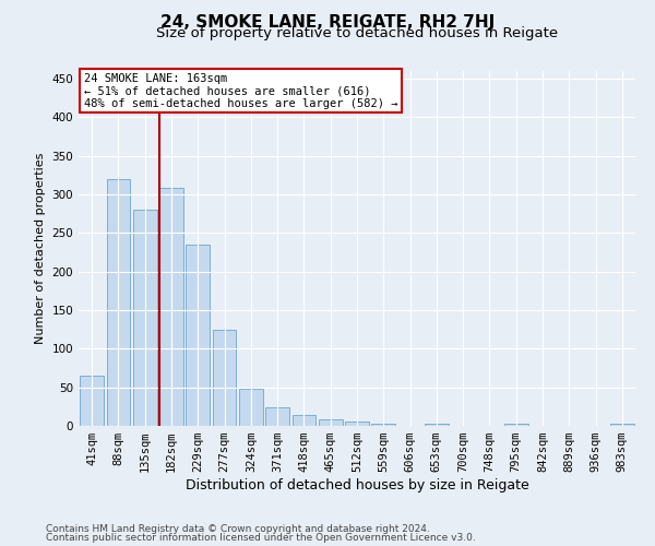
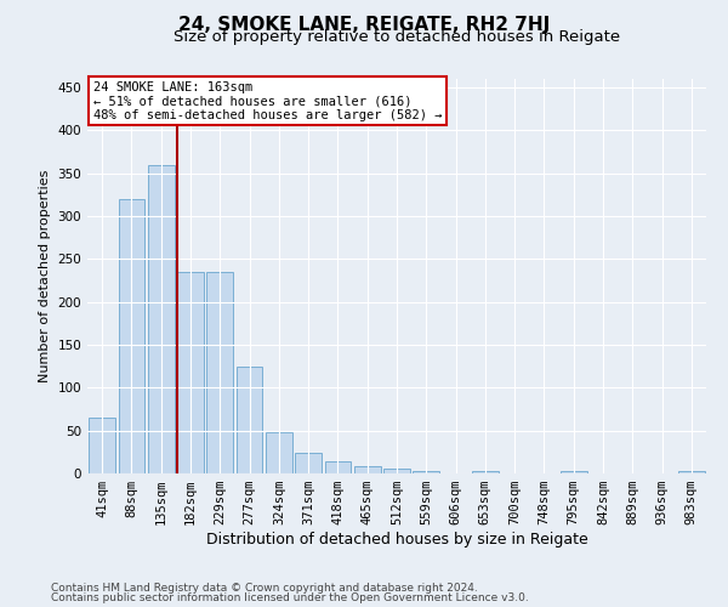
135sqm: 280 -> 360
182sqm: 308 -> 235
